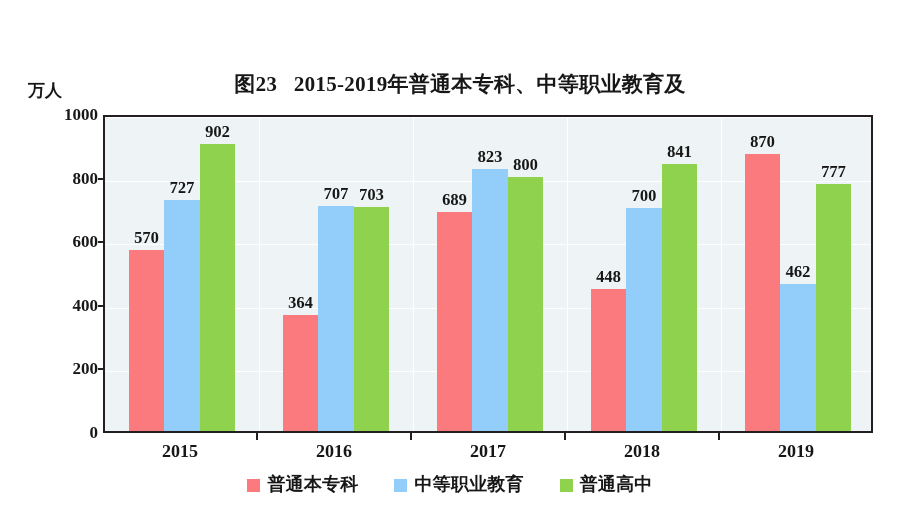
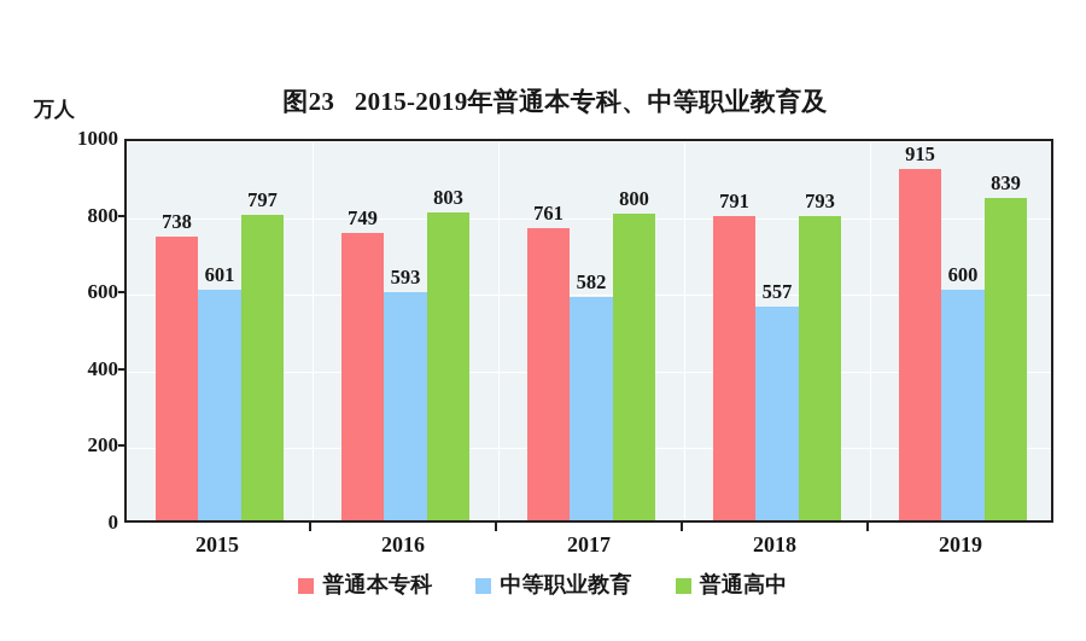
普通本专科/2015: 570 -> 738
中等职业教育/2015: 727 -> 601
普通高中/2015: 902 -> 797
普通本专科/2016: 364 -> 749
中等职业教育/2016: 707 -> 593
普通高中/2016: 703 -> 803
普通本专科/2017: 689 -> 761
中等职业教育/2017: 823 -> 582
普通本专科/2018: 448 -> 791
中等职业教育/2018: 700 -> 557
普通高中/2018: 841 -> 793
普通本专科/2019: 870 -> 915
中等职业教育/2019: 462 -> 600
普通高中/2019: 777 -> 839
